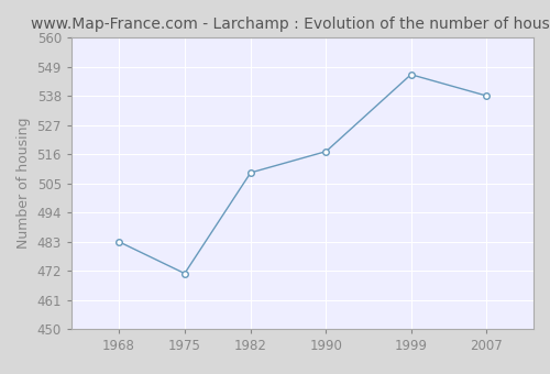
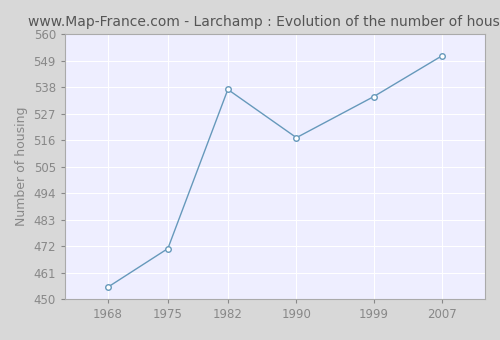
1968: 483 -> 455
1982: 509 -> 537
1999: 546 -> 534
2007: 538 -> 551
